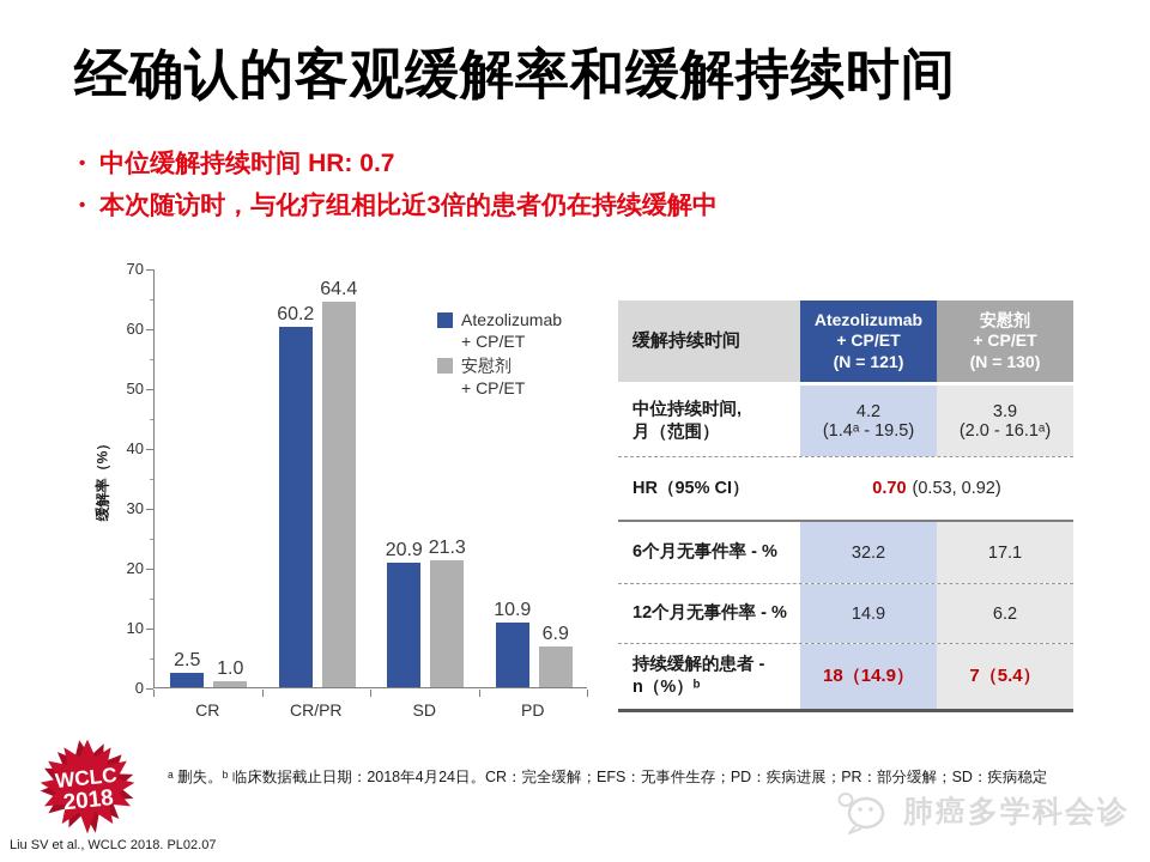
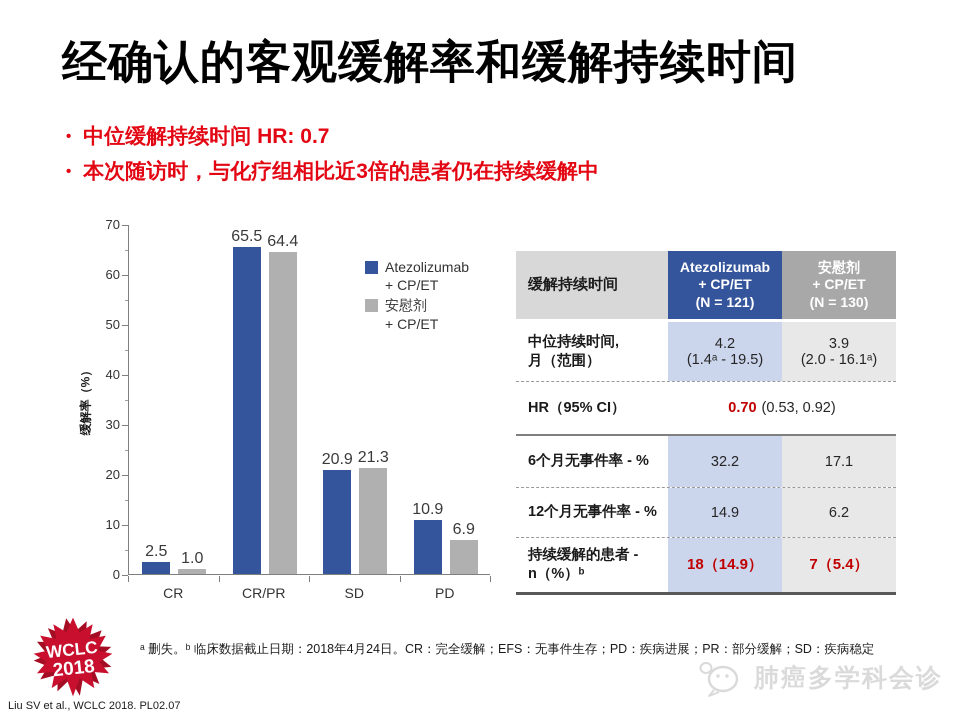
Atezolizumab + CP/ET/CR/PR: 60.2 -> 65.5
